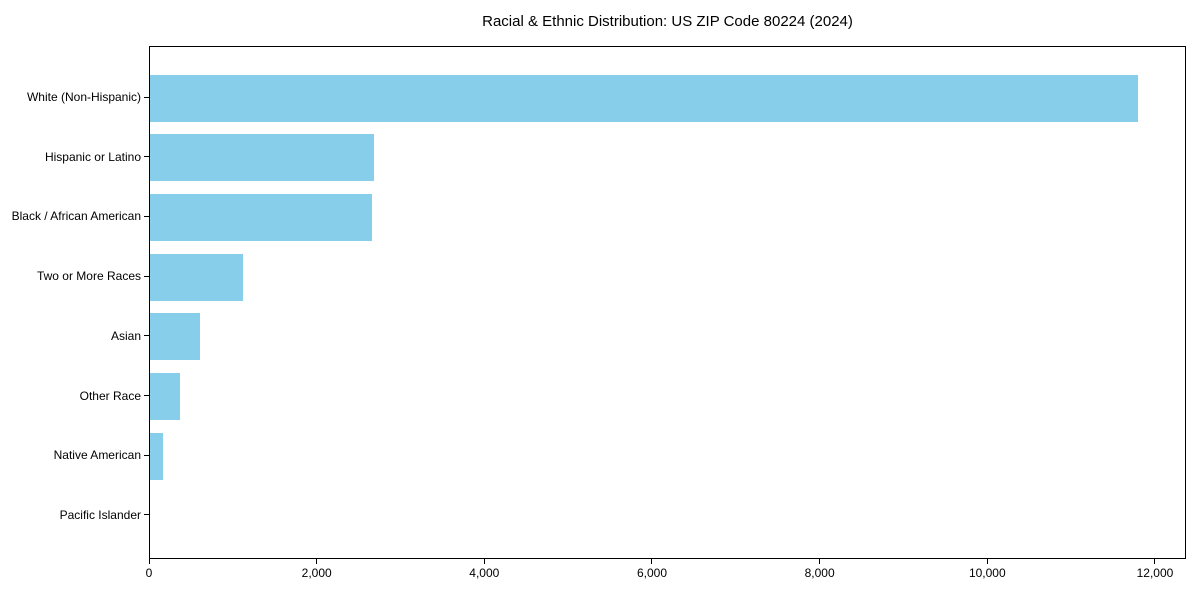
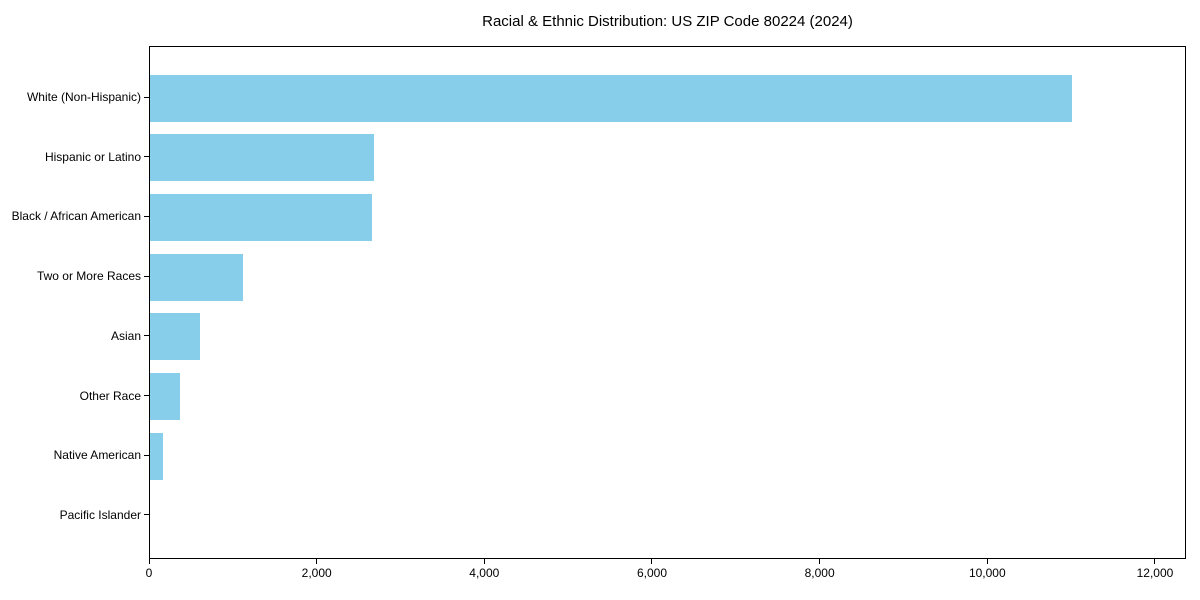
White (Non-Hispanic): 11800 -> 11000
